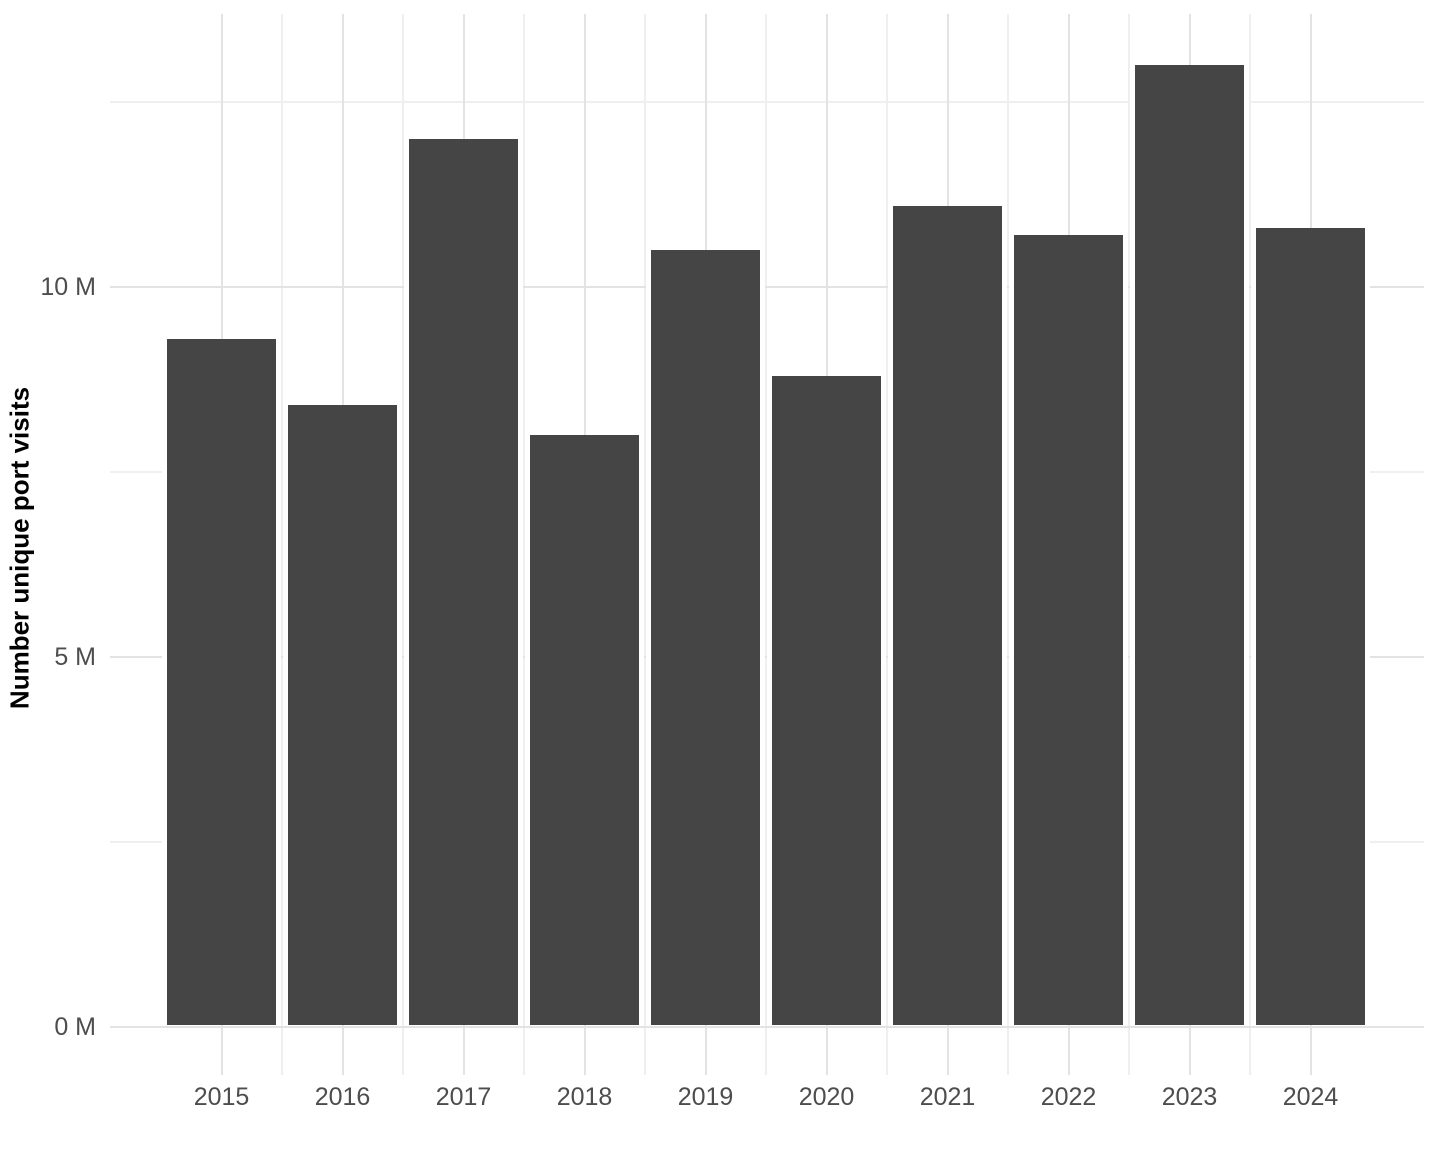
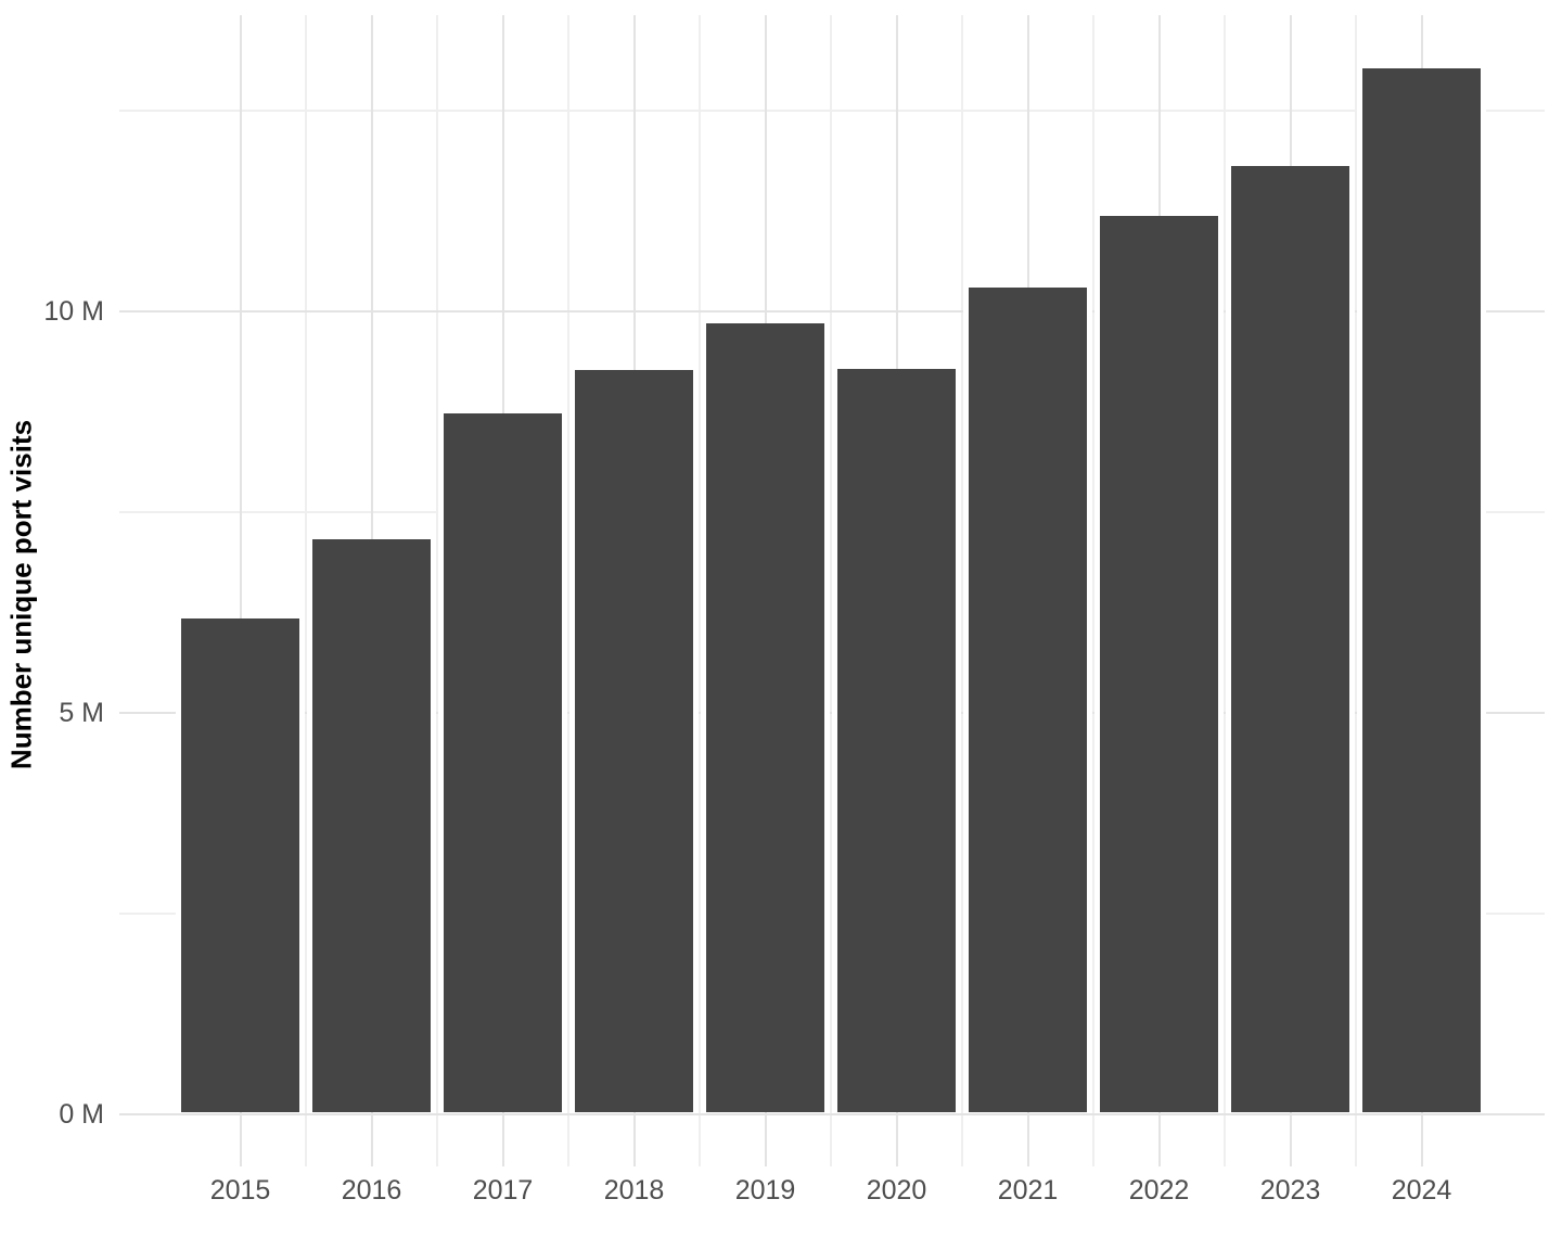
2015: 9.3M -> 6.2M
2016: 8.4M -> 7.2M
2017: 12.0M -> 8.7M
2018: 8.0M -> 9.3M
2019: 10.5M -> 9.8M
2020: 8.8M -> 9.3M
2021: 11.1M -> 10.3M
2022: 10.7M -> 11.2M
2023: 13.0M -> 11.8M
2024: 10.8M -> 13.0M
